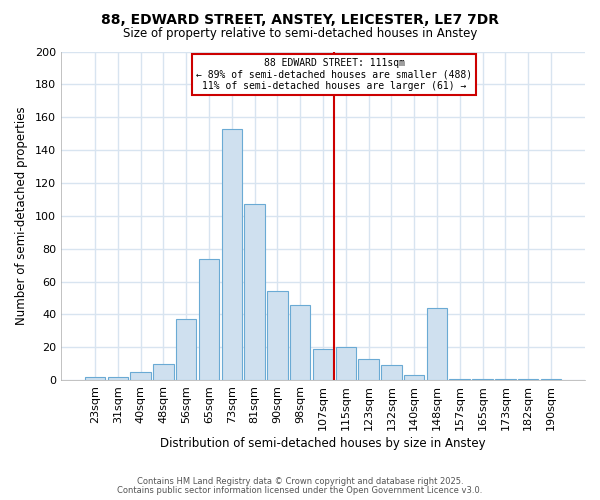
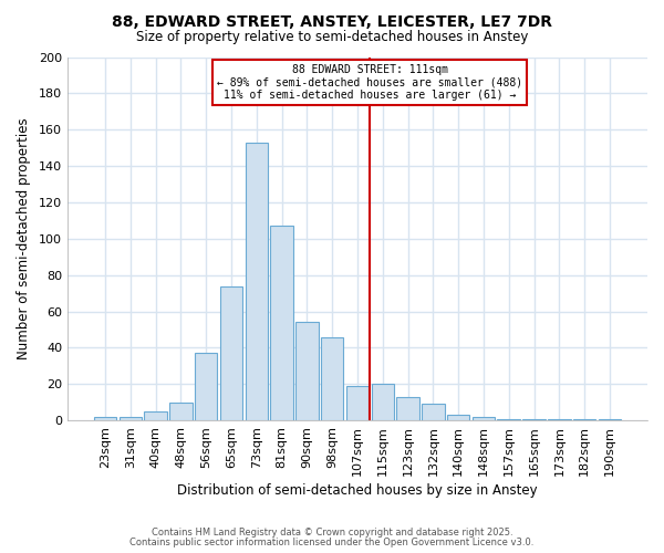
148sqm: 44 -> 2
